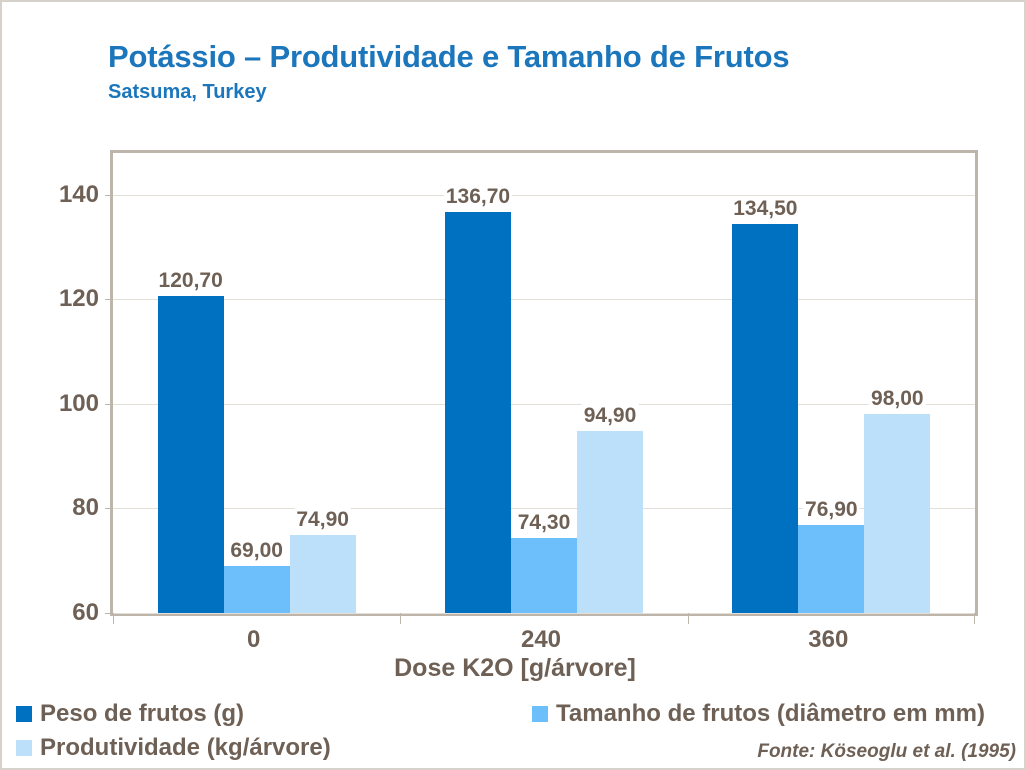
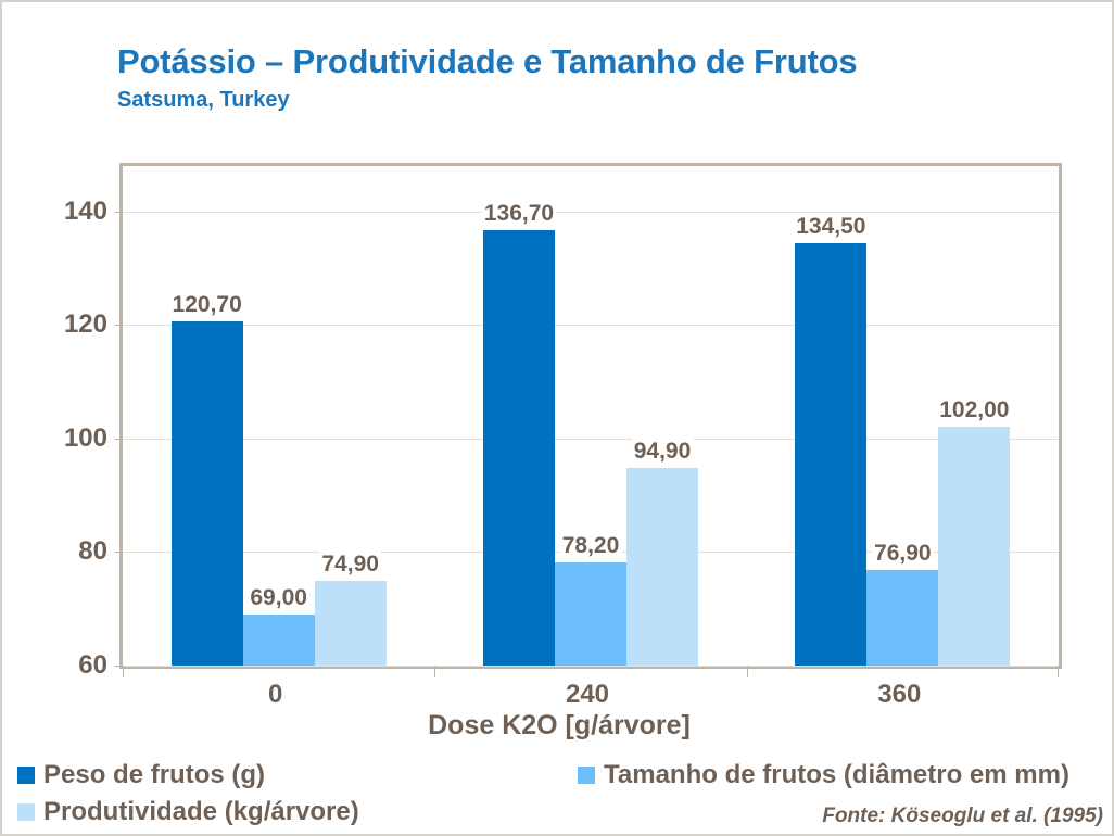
Tamanho de frutos (diâmetro em mm)/240: 74,30 -> 78,20
Produtividade (kg/árvore)/360: 98,00 -> 102,00
